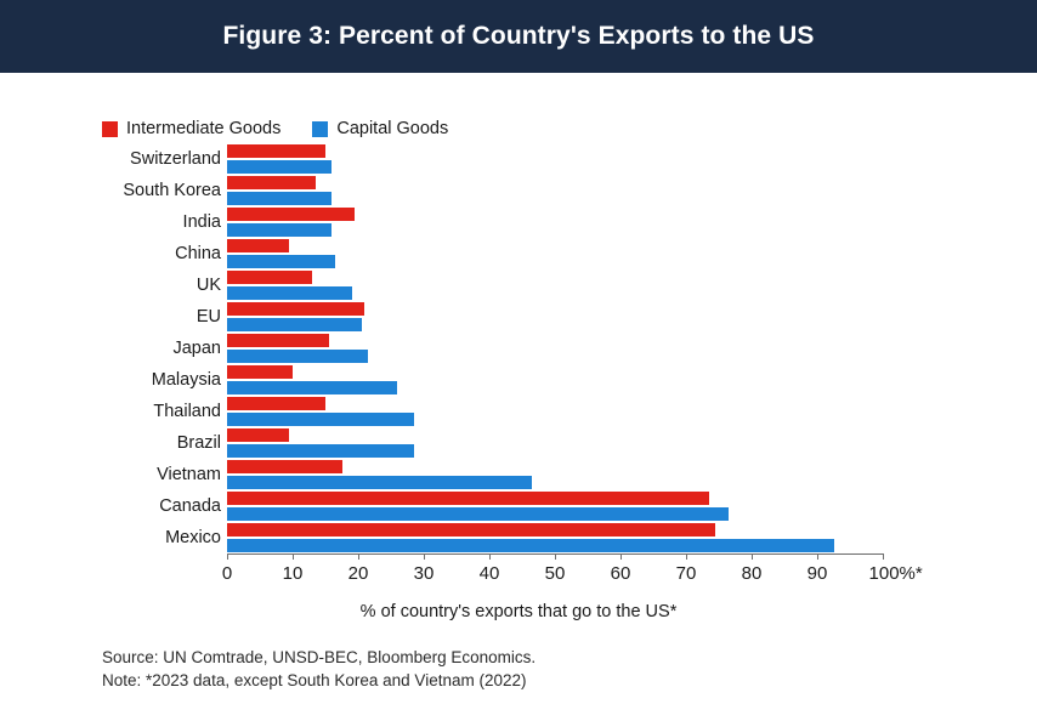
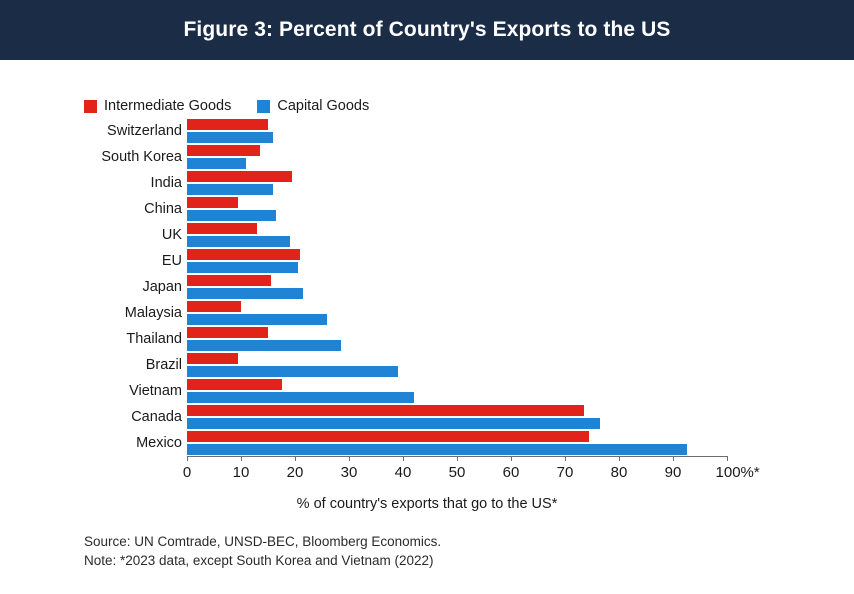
Capital Goods/South Korea: 16 -> 11
Capital Goods/Brazil: 28 -> 39
Capital Goods/Vietnam: 46 -> 42
